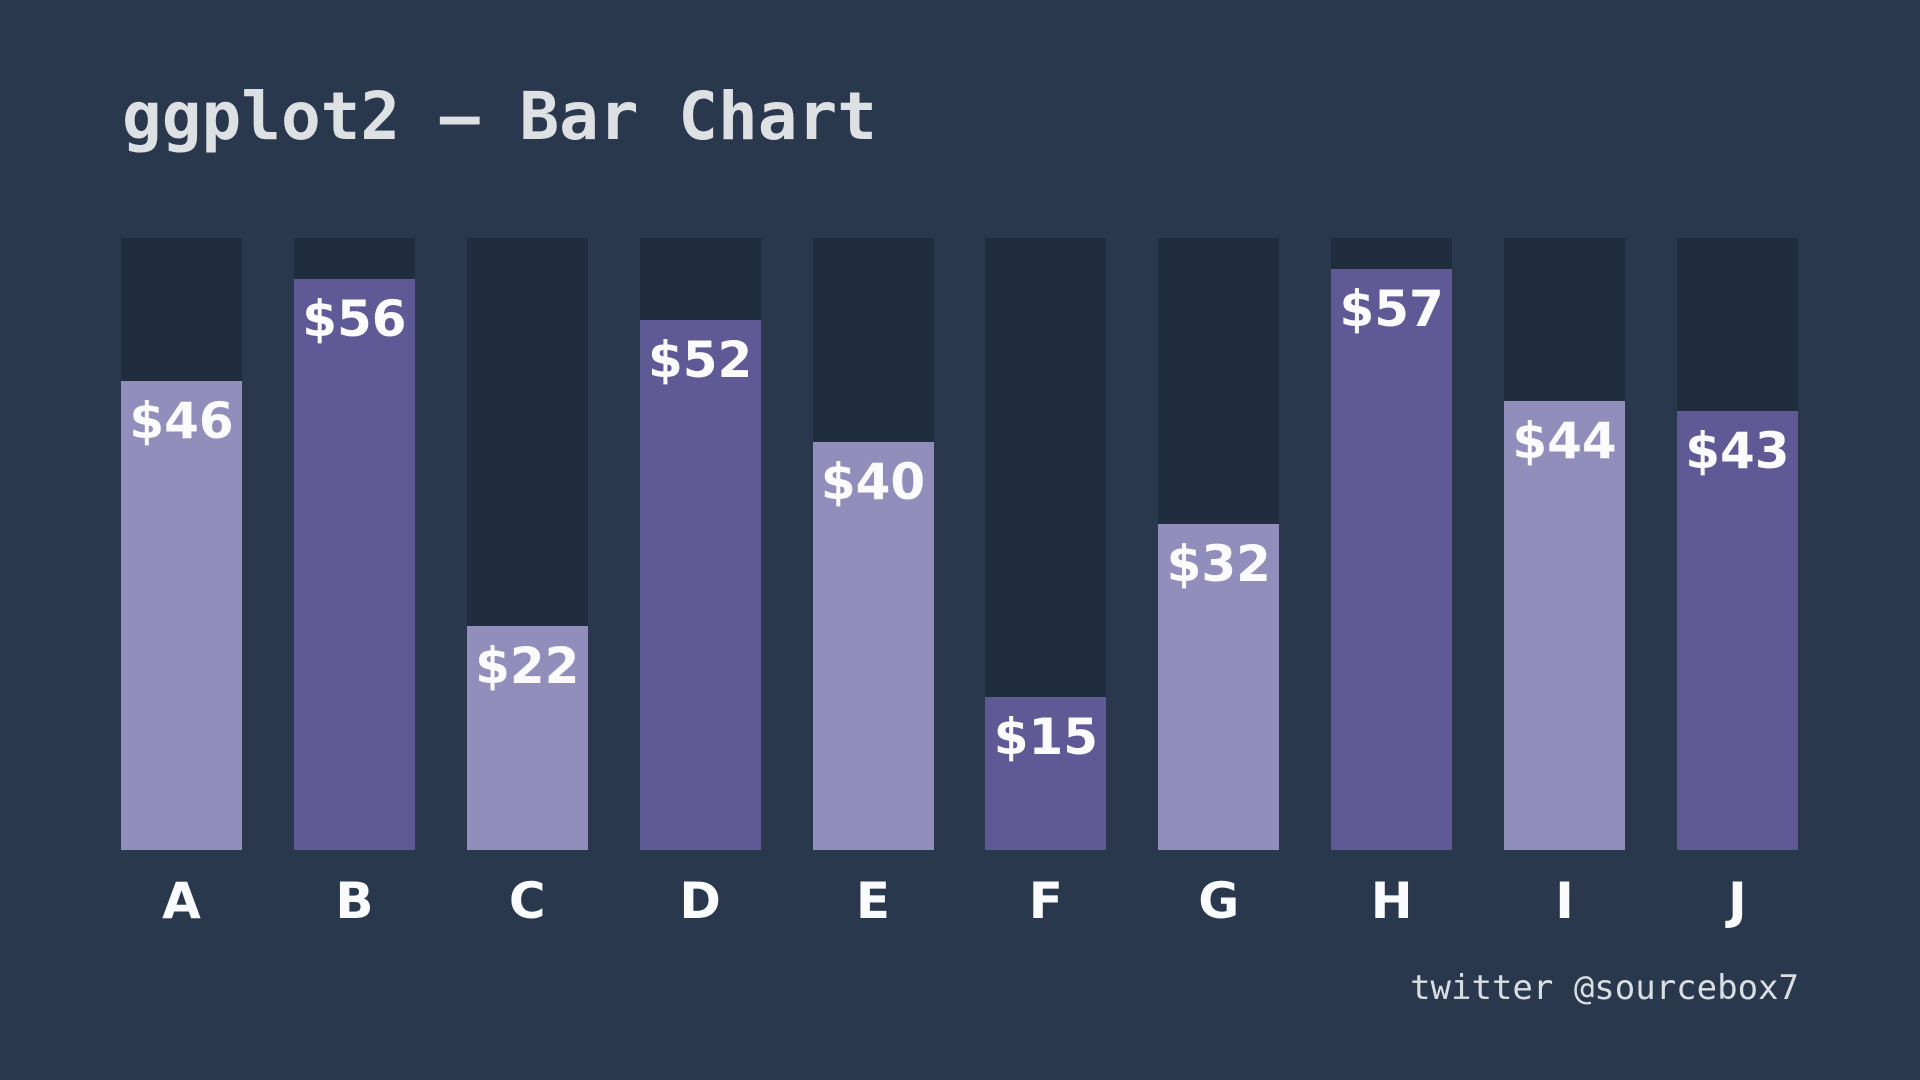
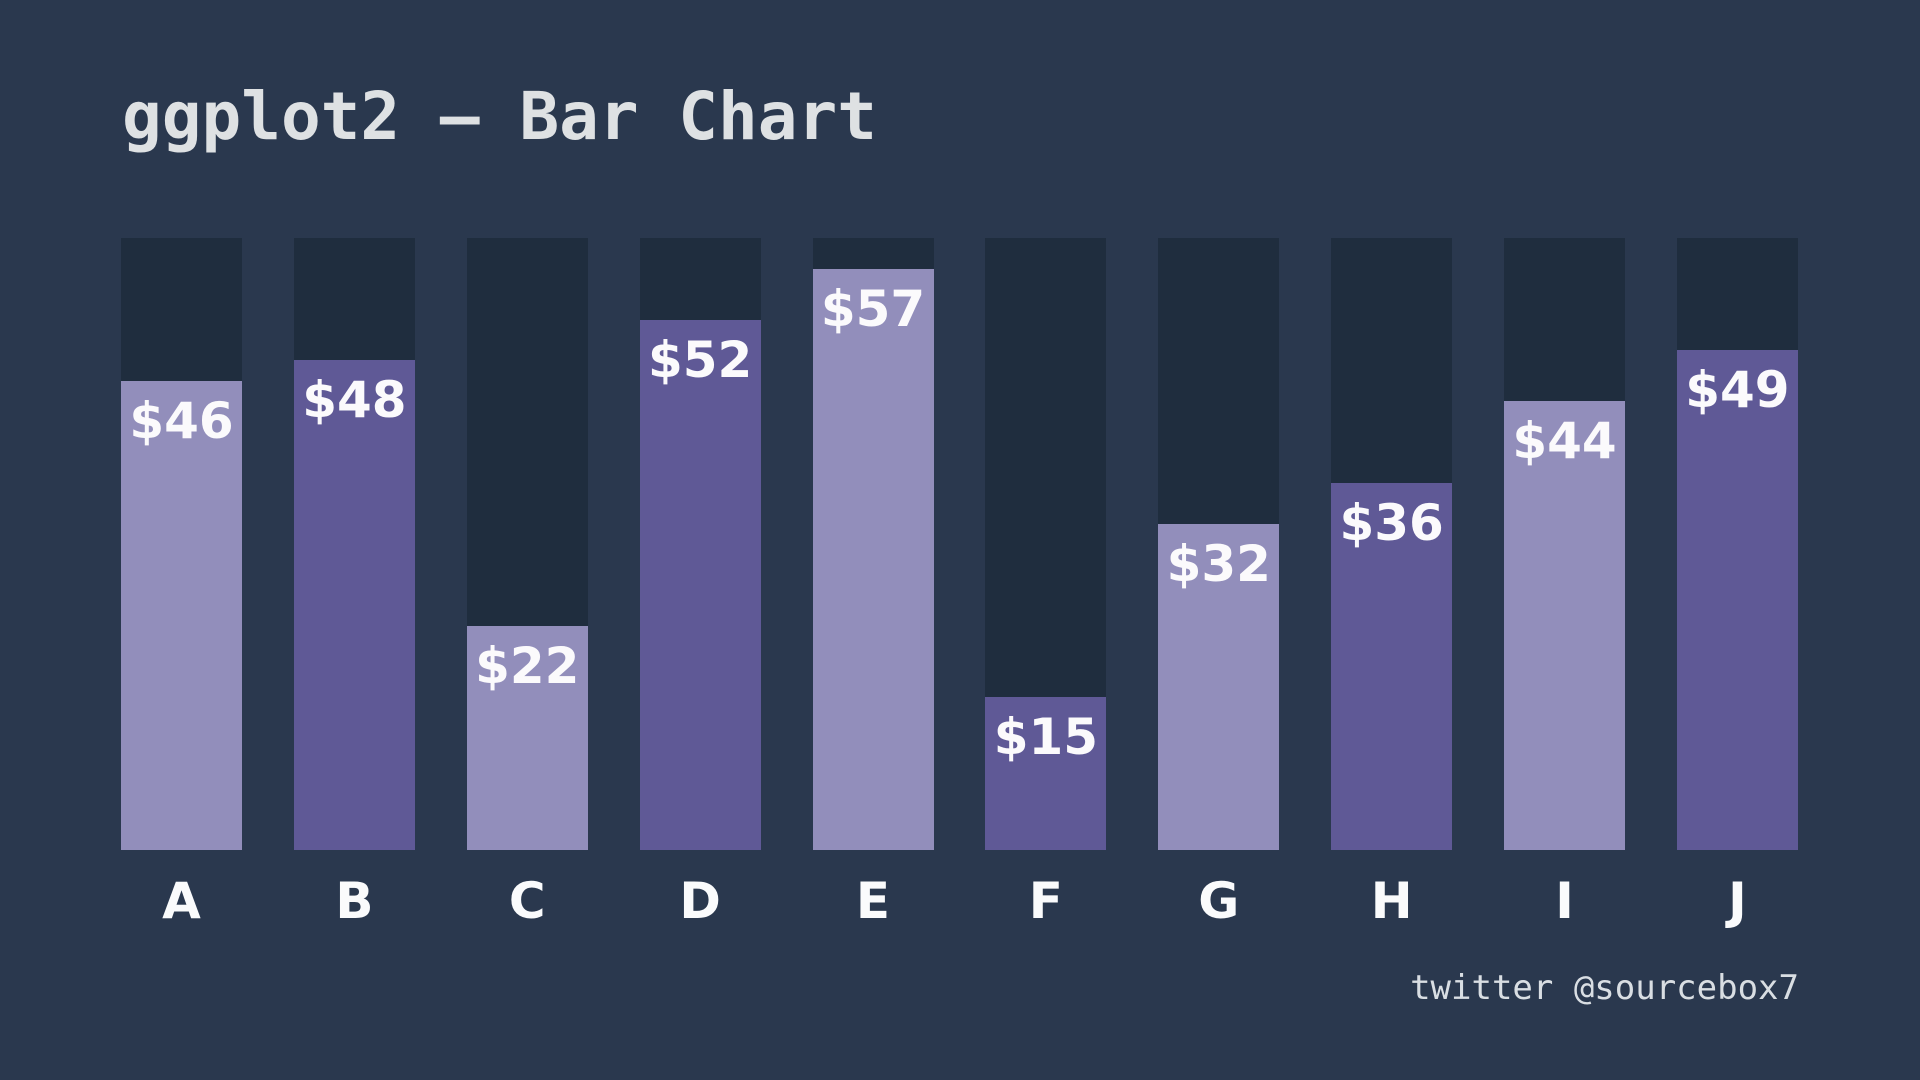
B: $56 -> $48
E: $40 -> $57
H: $57 -> $36
J: $43 -> $49
